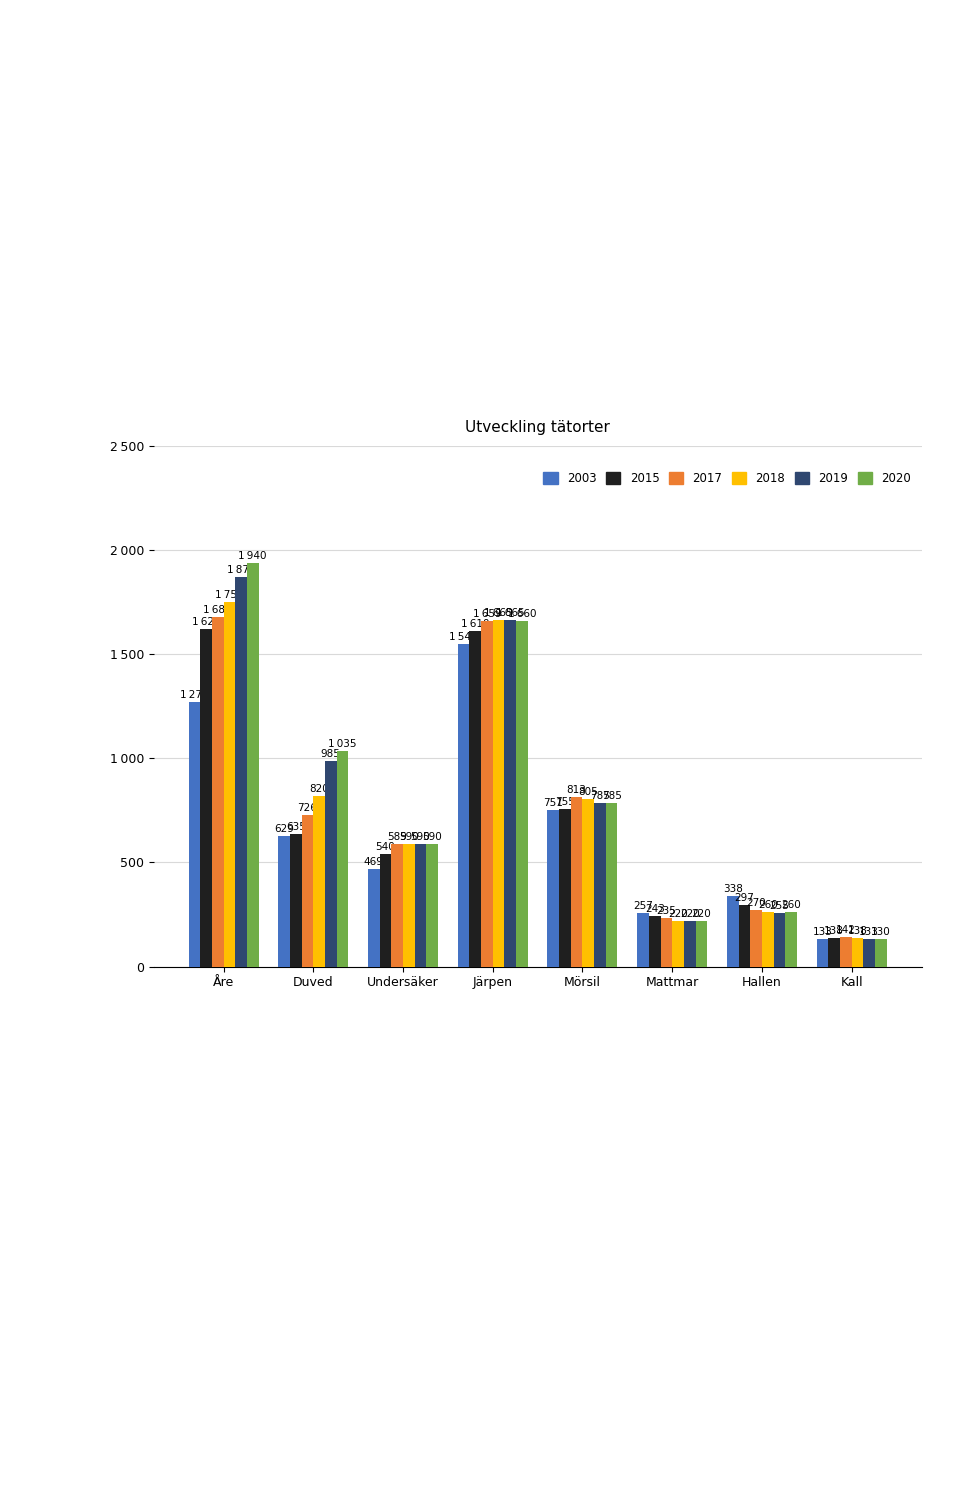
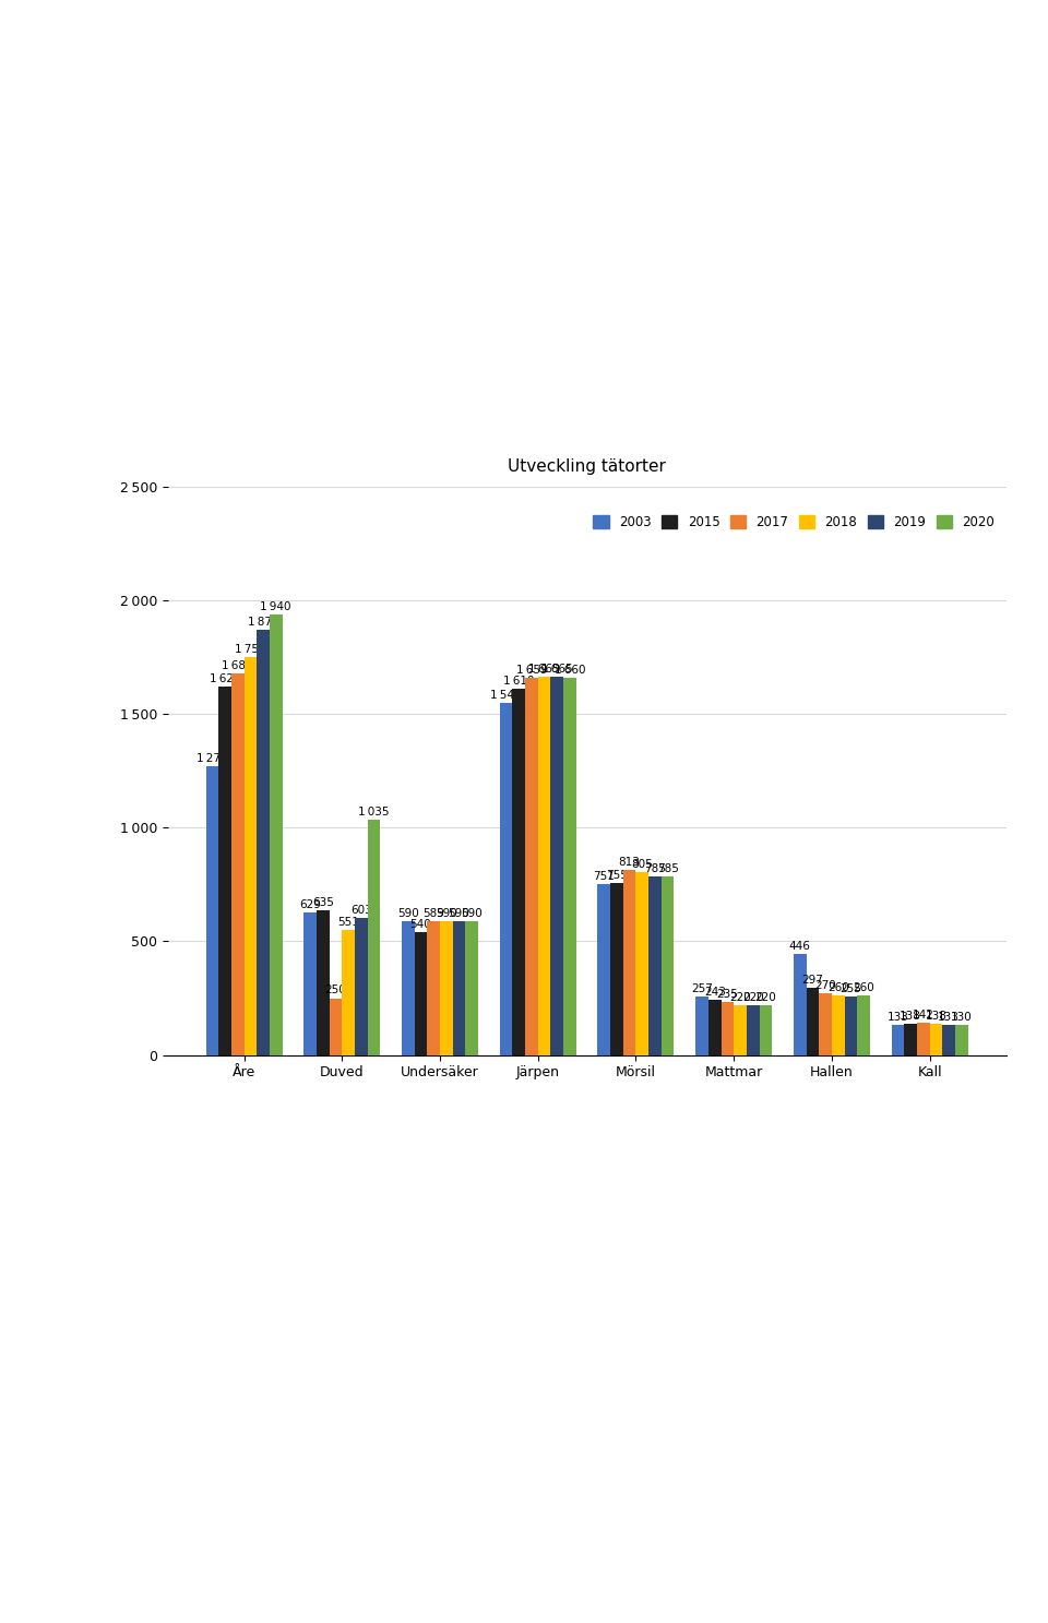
2017/Duved: 726 -> 250
2018/Duved: 820 -> 551
2019/Duved: 985 -> 603
2003/Undersäker: 469 -> 590
2003/Hallen: 338 -> 446
